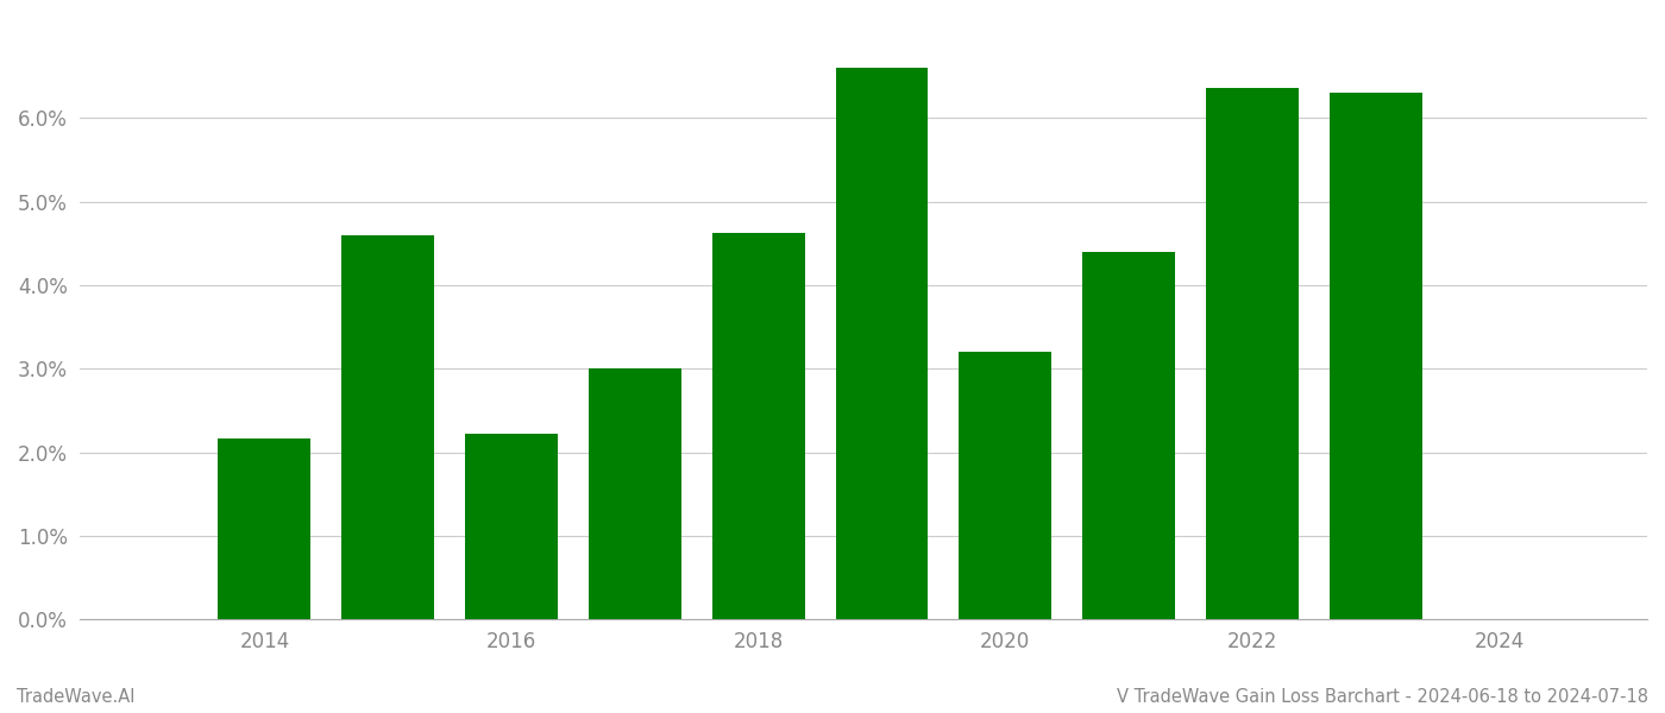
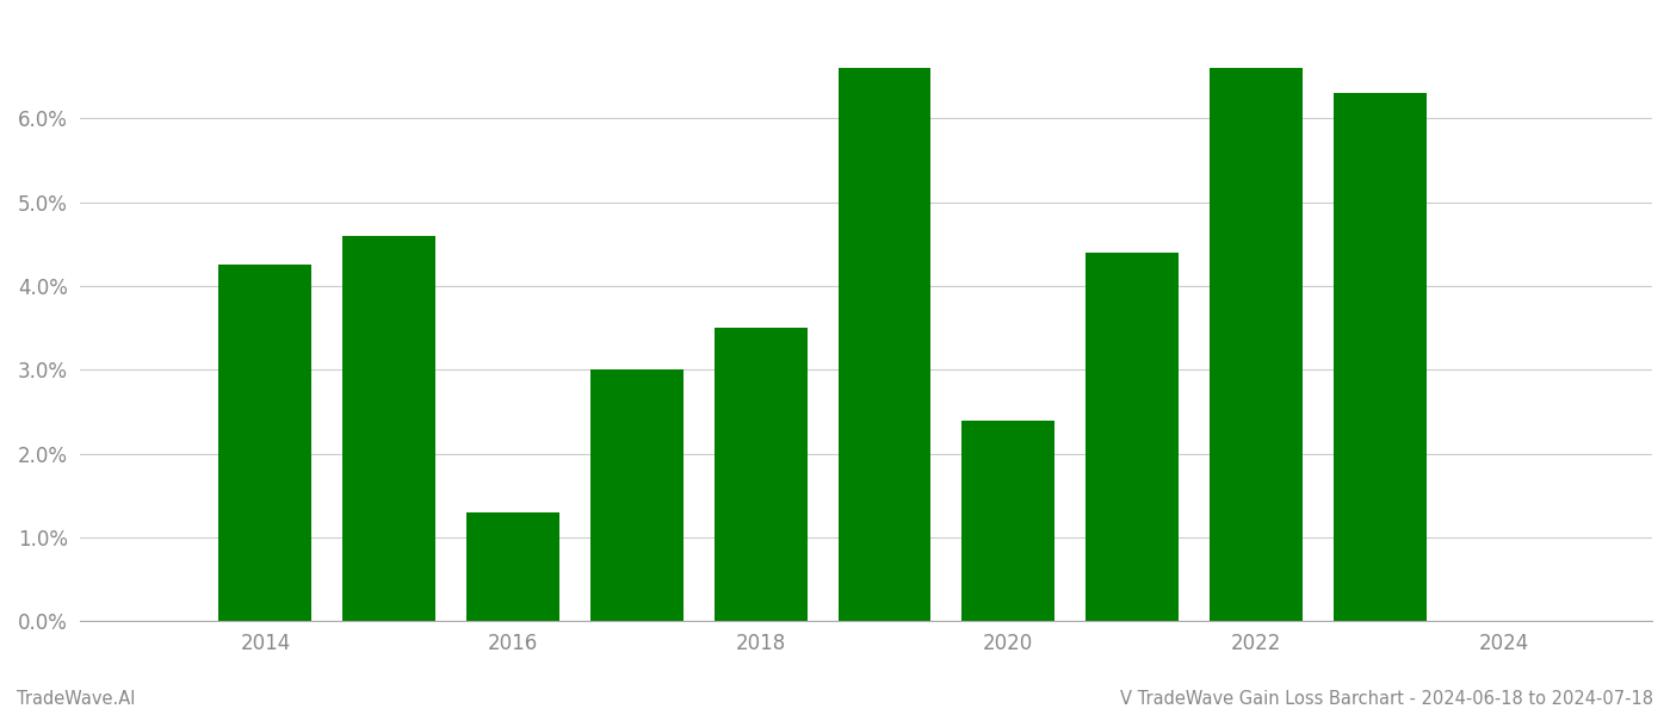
2014: 2.16% -> 4.25%
2016: 2.22% -> 1.30%
2018: 4.62% -> 3.50%
2020: 3.20% -> 2.40%
2022: 6.36% -> 6.60%
